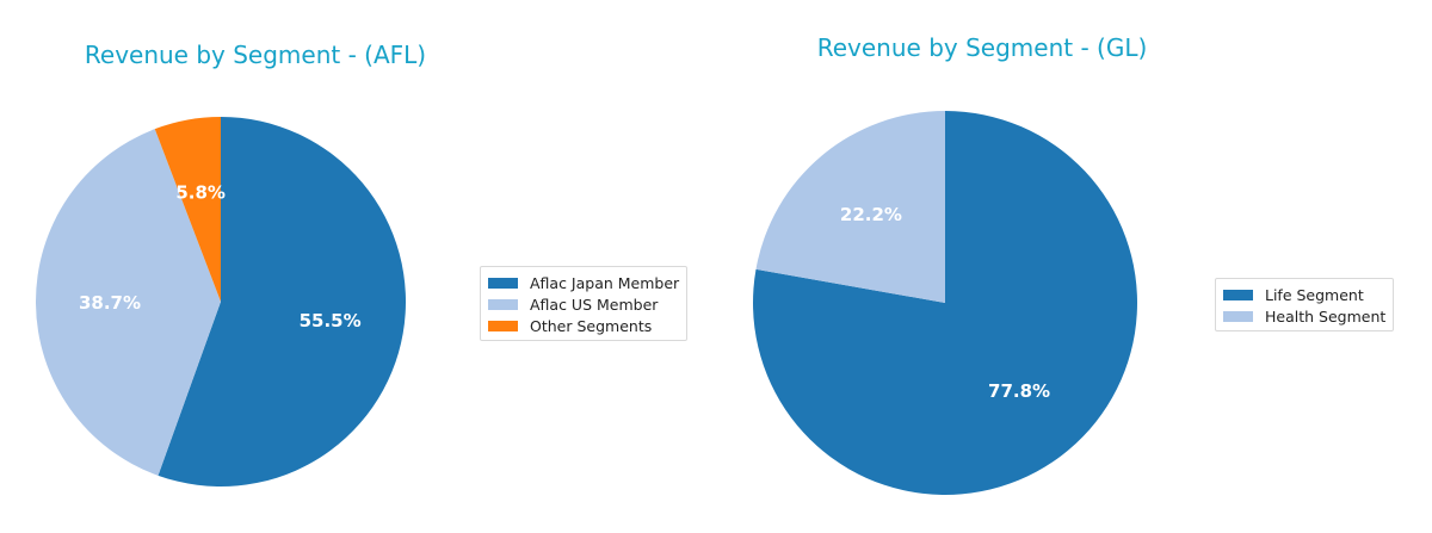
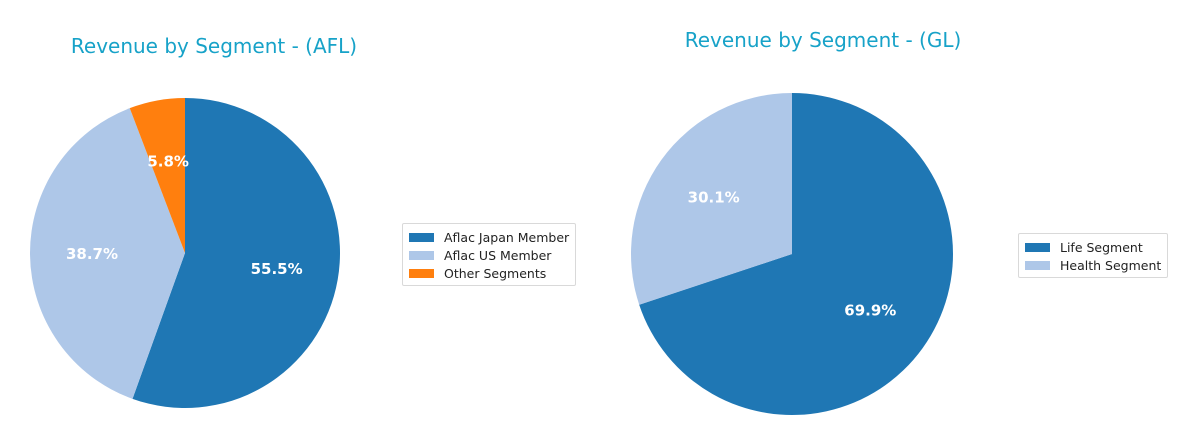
Revenue by Segment - (GL)/Life Segment: 77.8% -> 69.9%
Revenue by Segment - (GL)/Health Segment: 22.2% -> 30.1%
